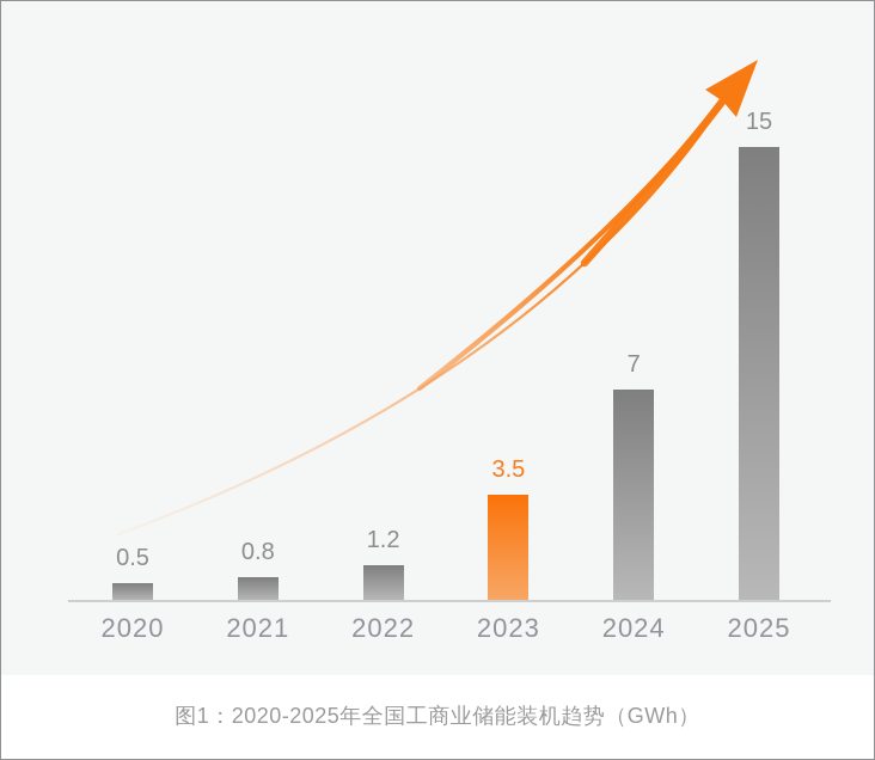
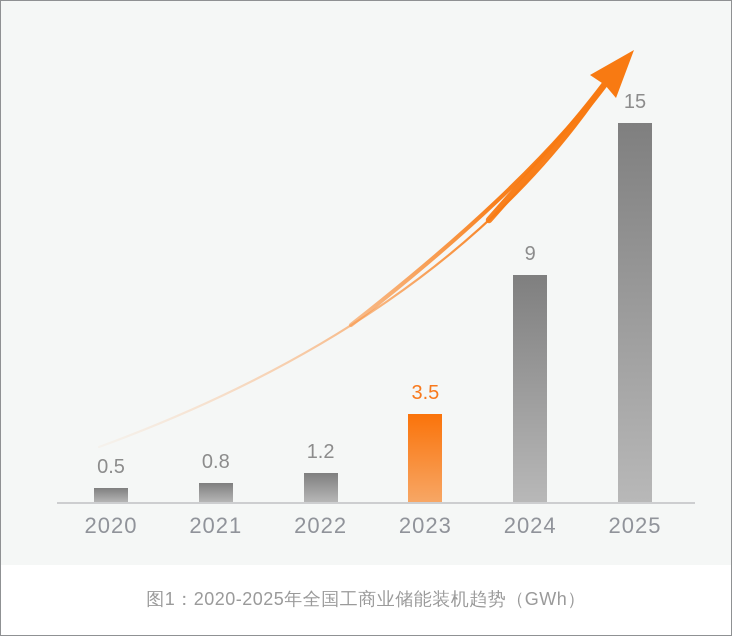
2024: 7 -> 9
